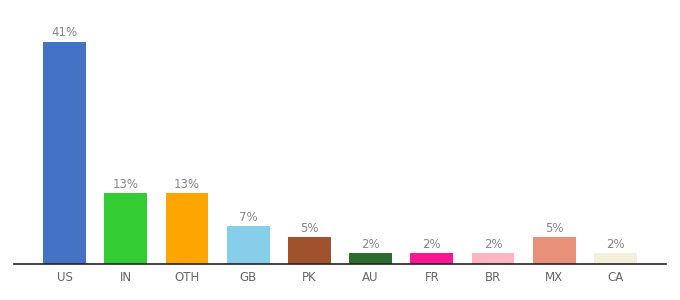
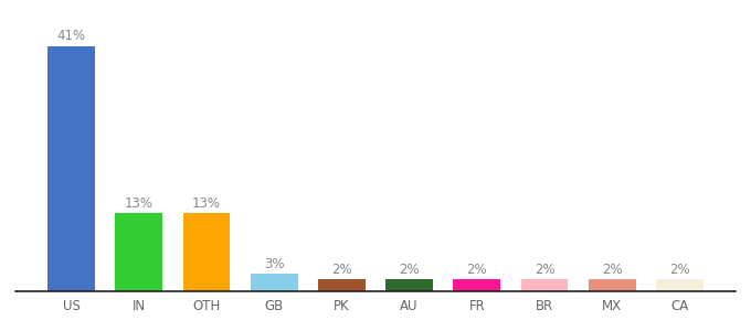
GB: 7% -> 3%
PK: 5% -> 2%
MX: 5% -> 2%
